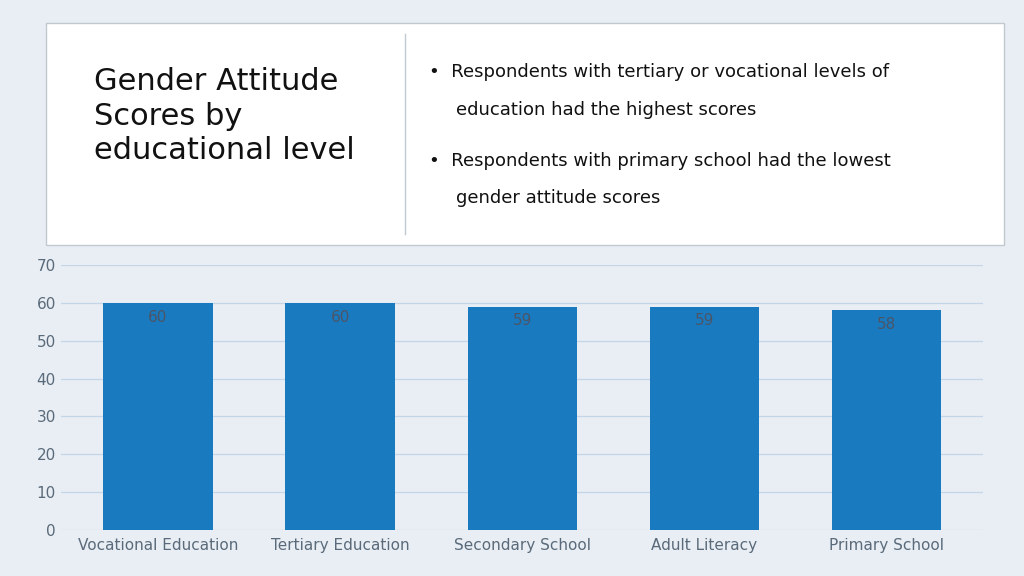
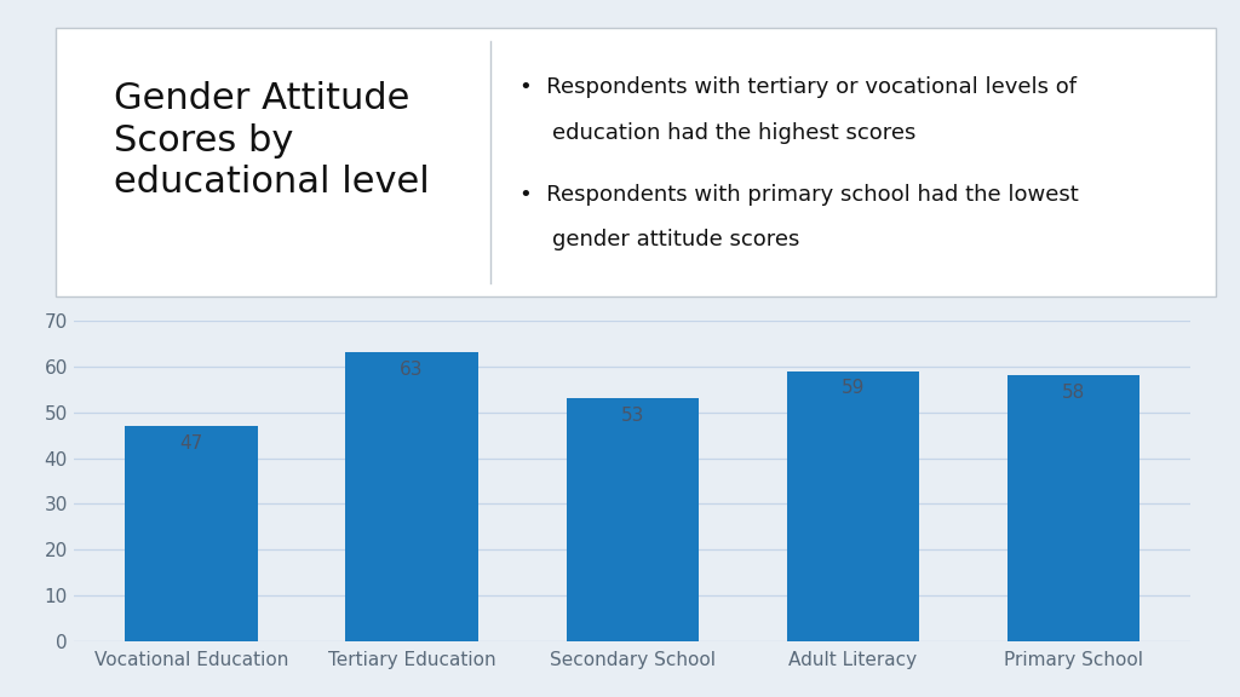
Vocational Education: 60 -> 47
Tertiary Education: 60 -> 63
Secondary School: 59 -> 53
